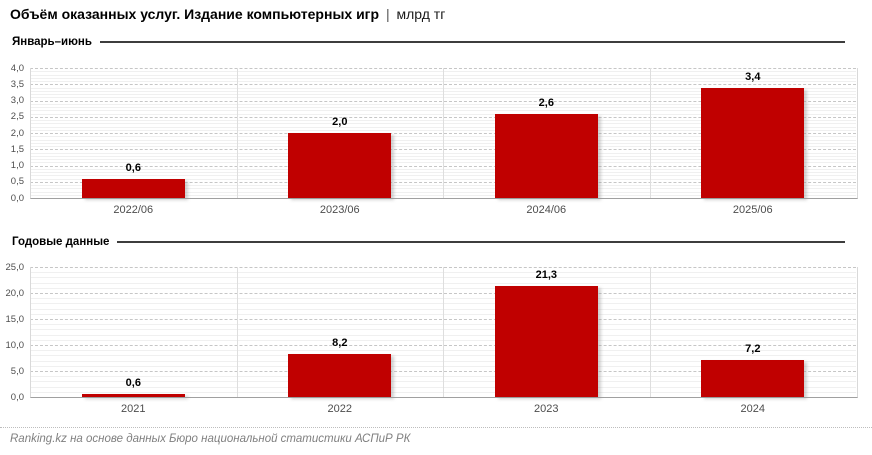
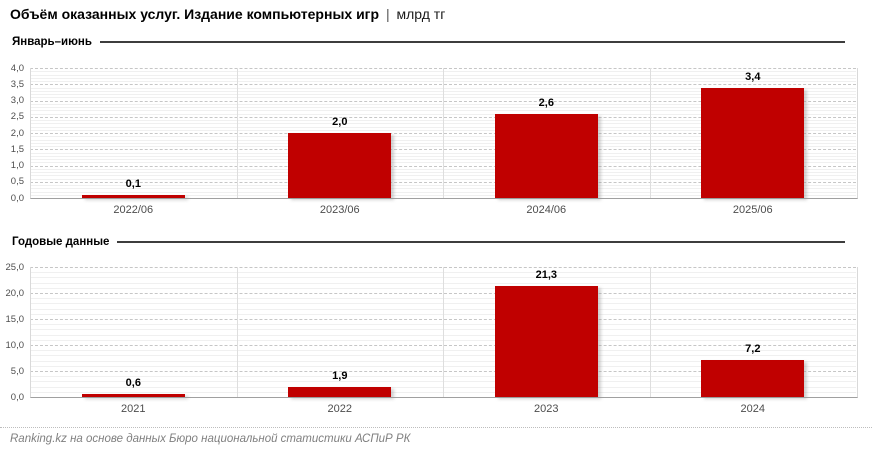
Январь–июнь/2022/06: 0,6 -> 0,1
Годовые данные/2022: 8,2 -> 1,9
